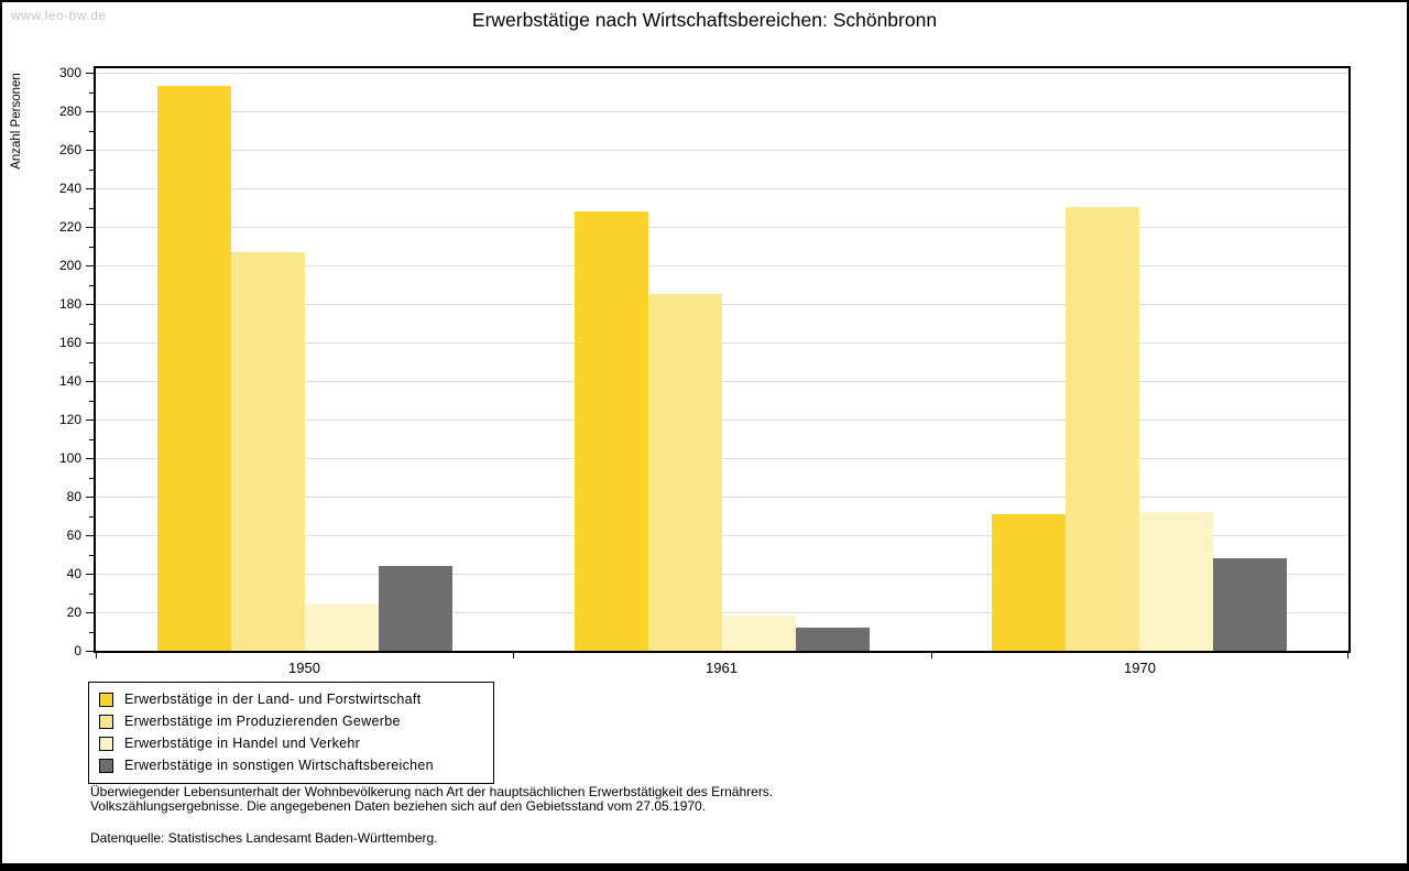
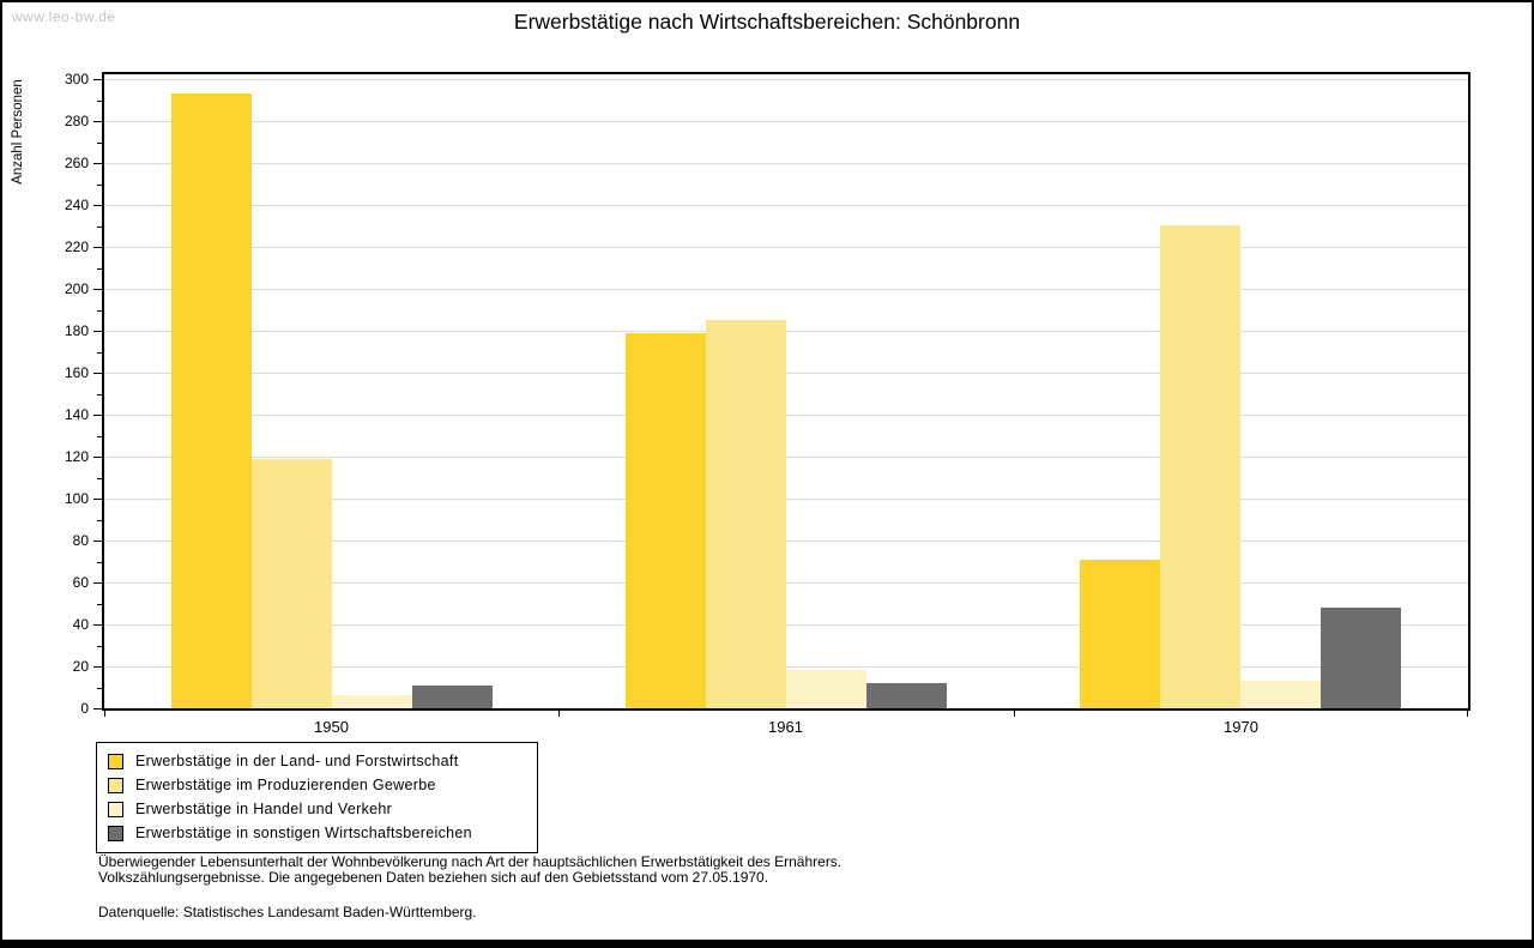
Erwerbstätige im Produzierenden Gewerbe/1950: 207 -> 119
Erwerbstätige in Handel und Verkehr/1950: 24 -> 6
Erwerbstätige in sonstigen Wirtschaftsbereichen/1950: 44 -> 11
Erwerbstätige in der Land- und Forstwirtschaft/1961: 228 -> 179
Erwerbstätige in Handel und Verkehr/1970: 72 -> 13
